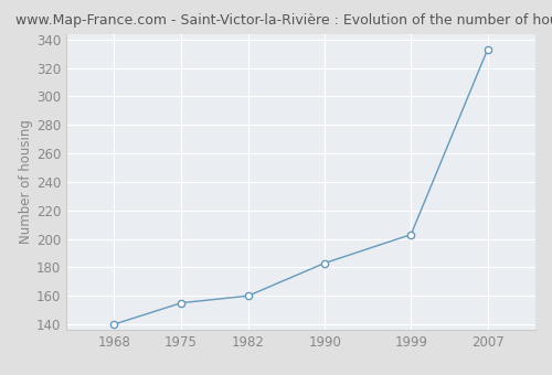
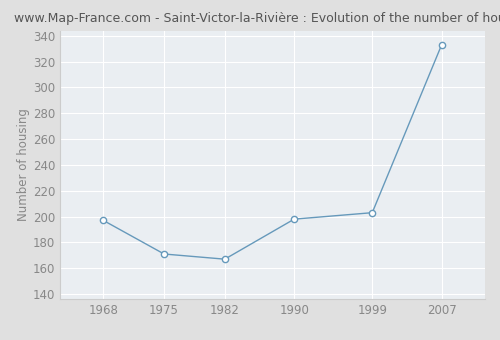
1968: 140 -> 197
1975: 155 -> 171
1982: 160 -> 167
1990: 183 -> 198
